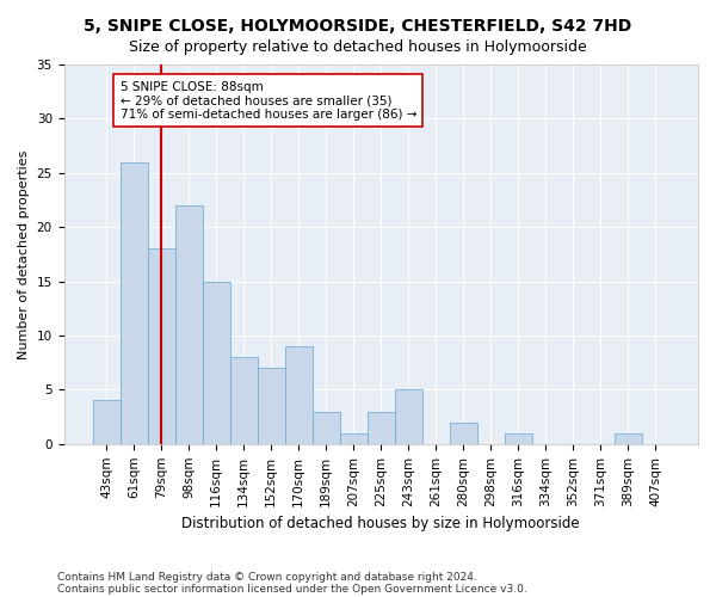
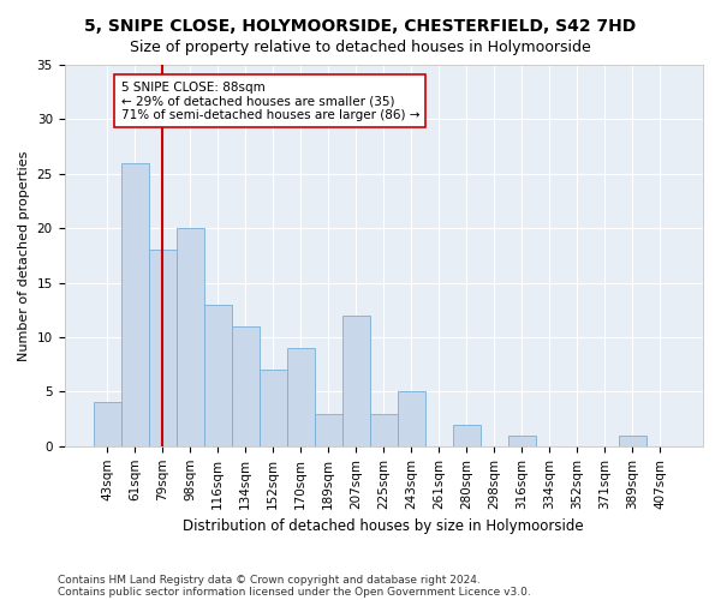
98sqm: 22 -> 20
116sqm: 15 -> 13
134sqm: 8 -> 11
207sqm: 1 -> 12
